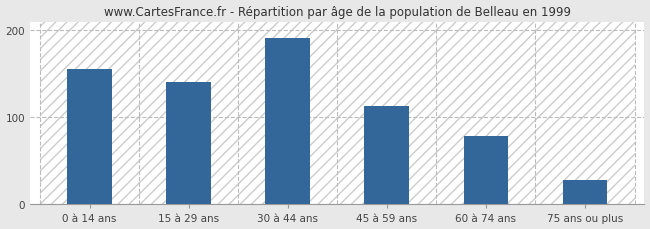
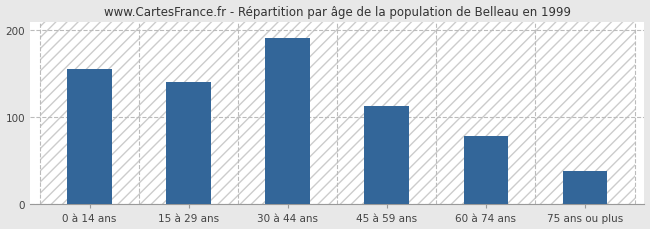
75 ans ou plus: 28 -> 38
